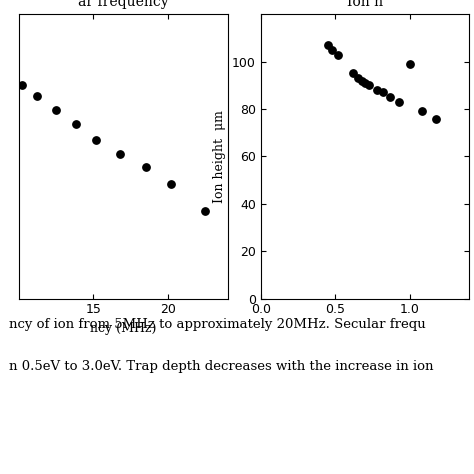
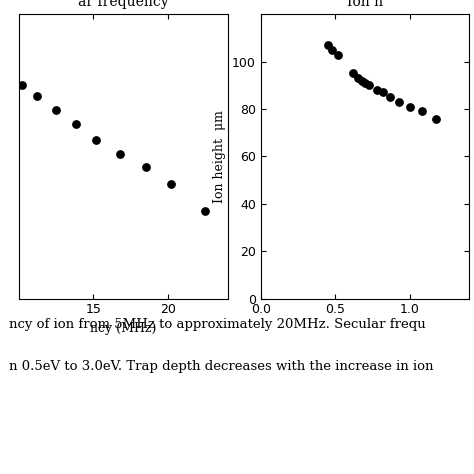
1.0: 99 -> 81
